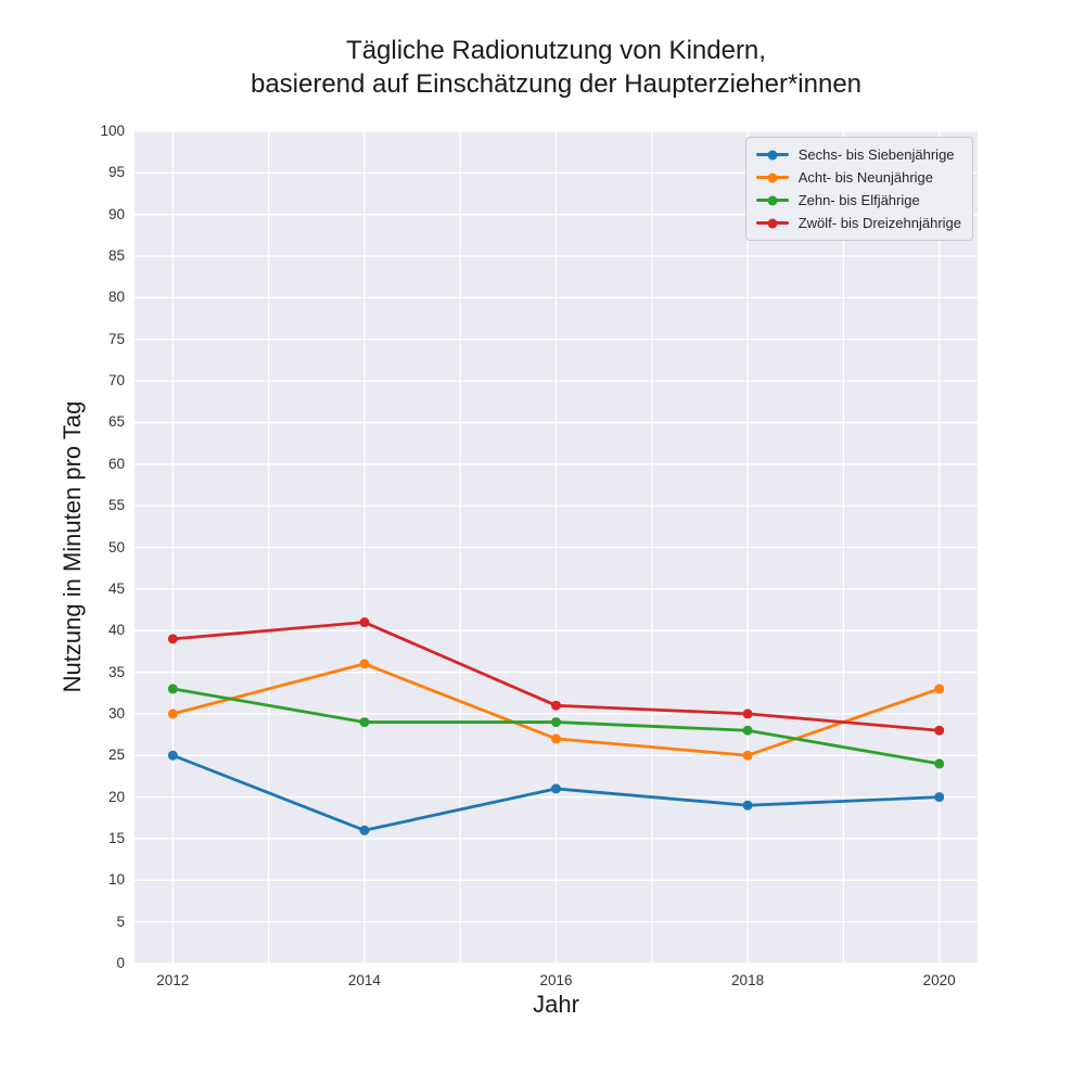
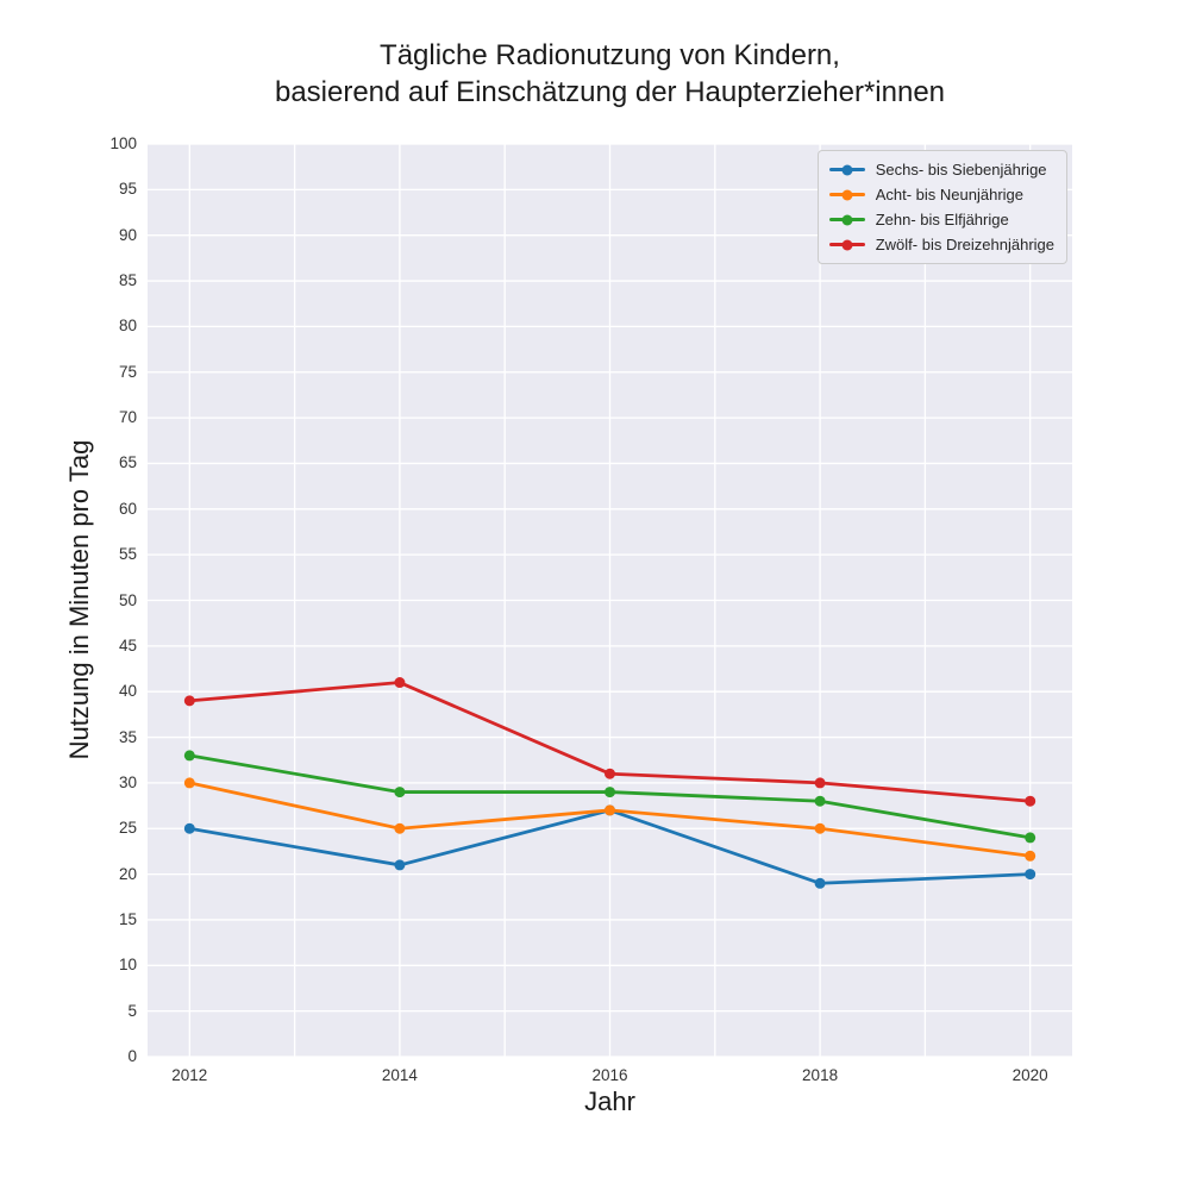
Sechs- bis Siebenjährige/2014: 16 -> 21
Acht- bis Neunjährige/2014: 36 -> 25
Sechs- bis Siebenjährige/2016: 21 -> 27
Acht- bis Neunjährige/2020: 33 -> 22
